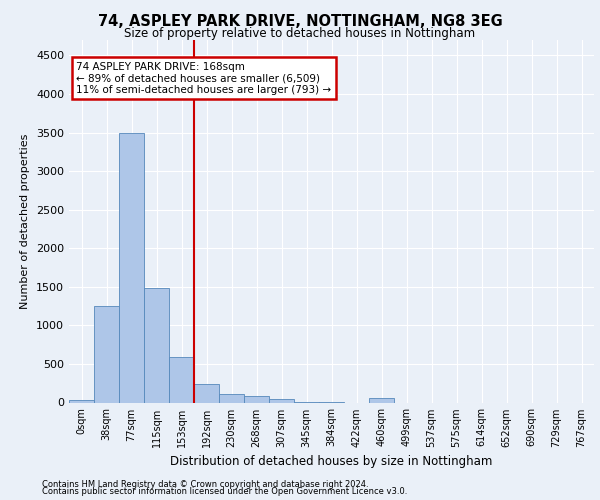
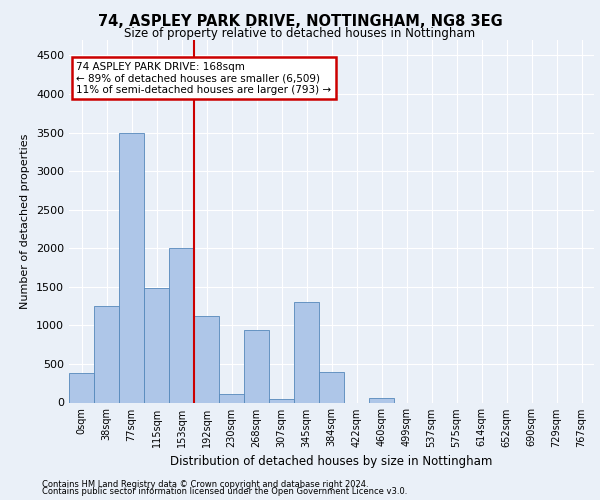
0sqm: 30 -> 380
153sqm: 590 -> 2000
192sqm: 240 -> 1120
268sqm: 80 -> 940
345sqm: 0 -> 1300
384sqm: 0 -> 400
